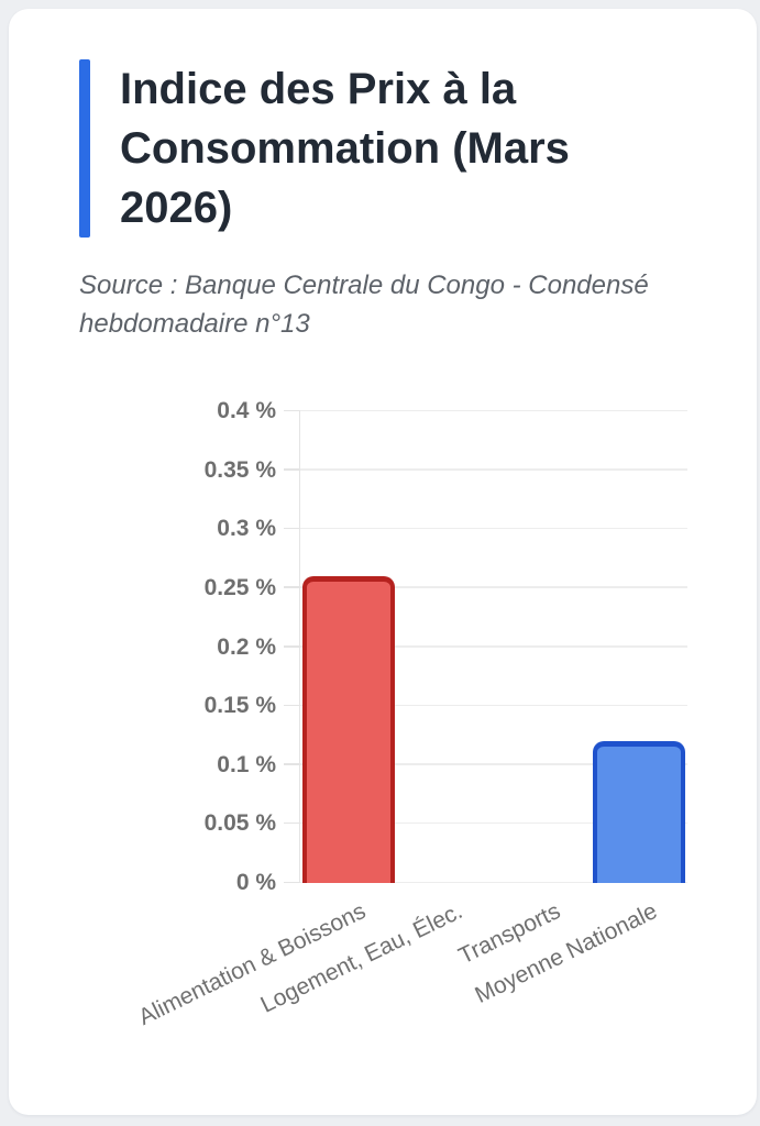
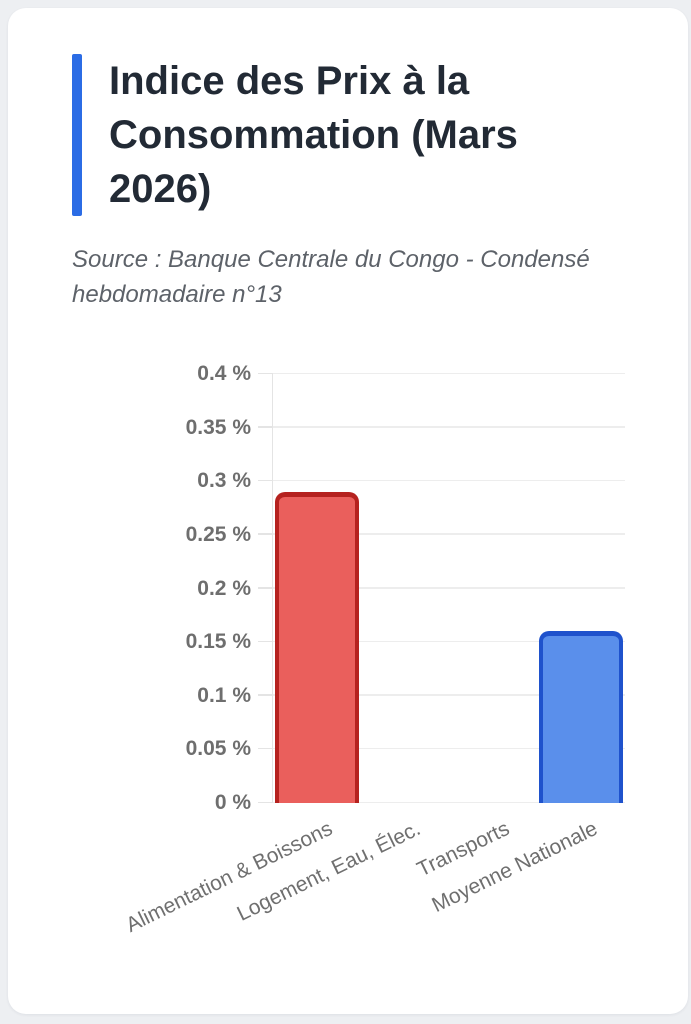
Alimentation & Boissons: 0.26% -> 0.29%
Moyenne Nationale: 0.12% -> 0.16%
